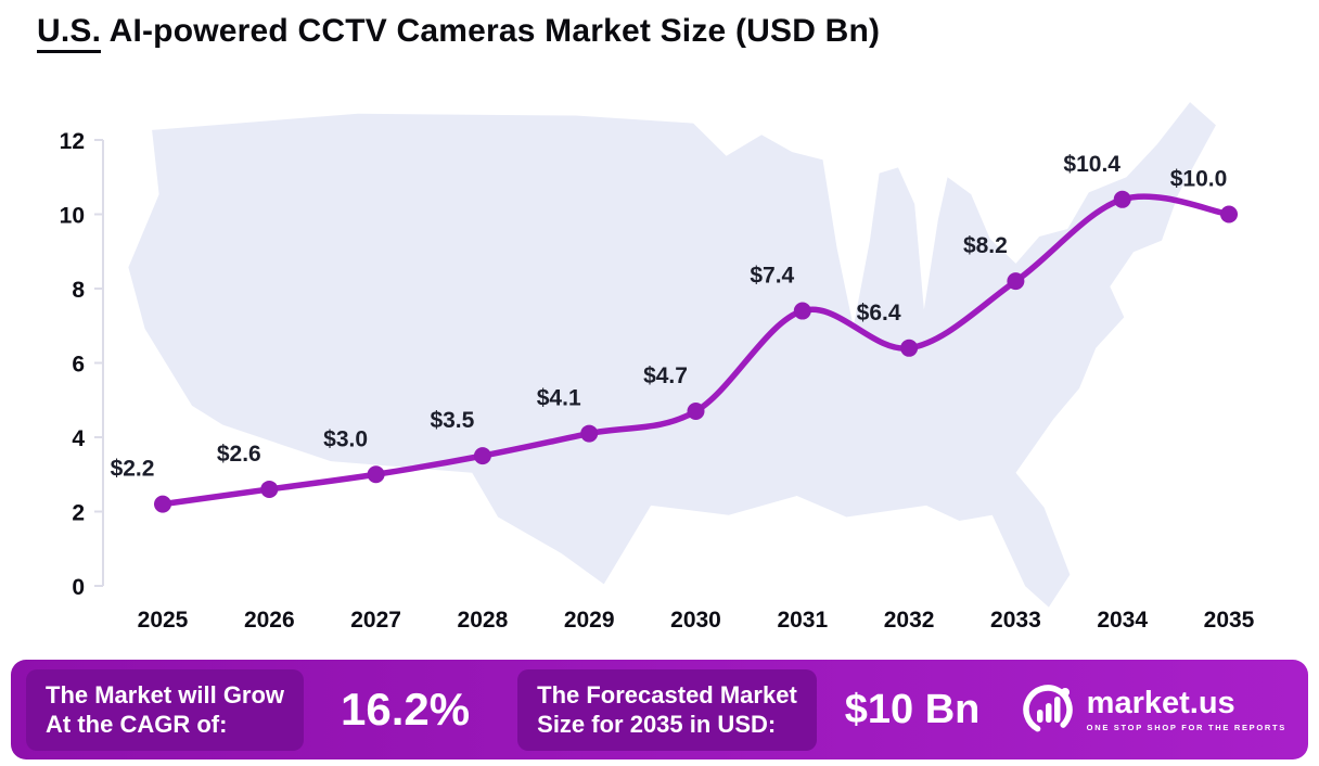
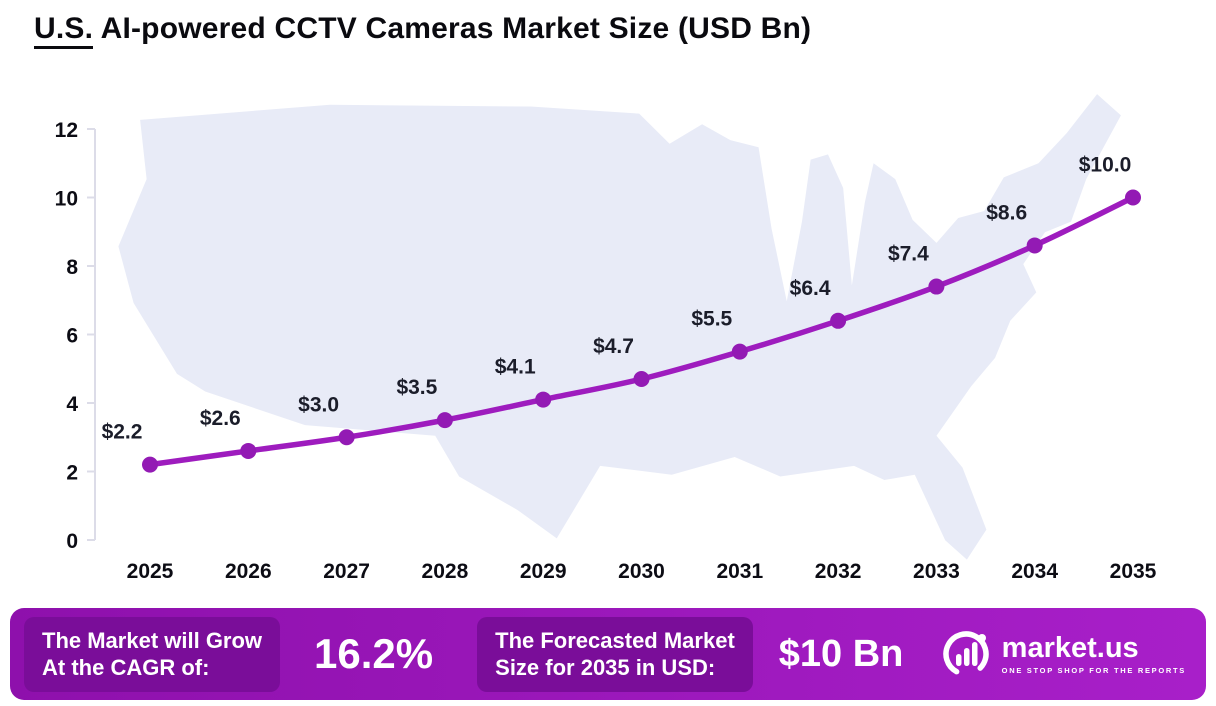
2031: $7.4 -> $5.5
2033: $8.2 -> $7.4
2034: $10.4 -> $8.6
